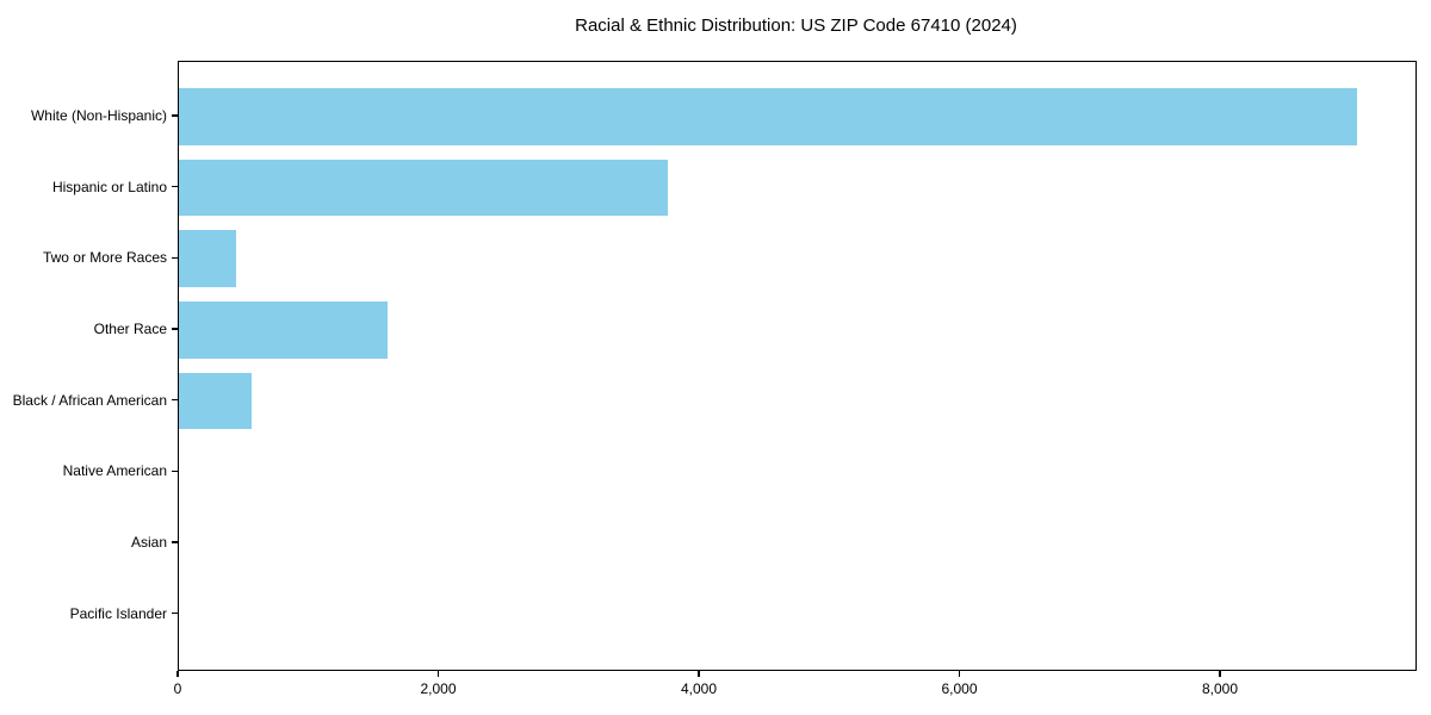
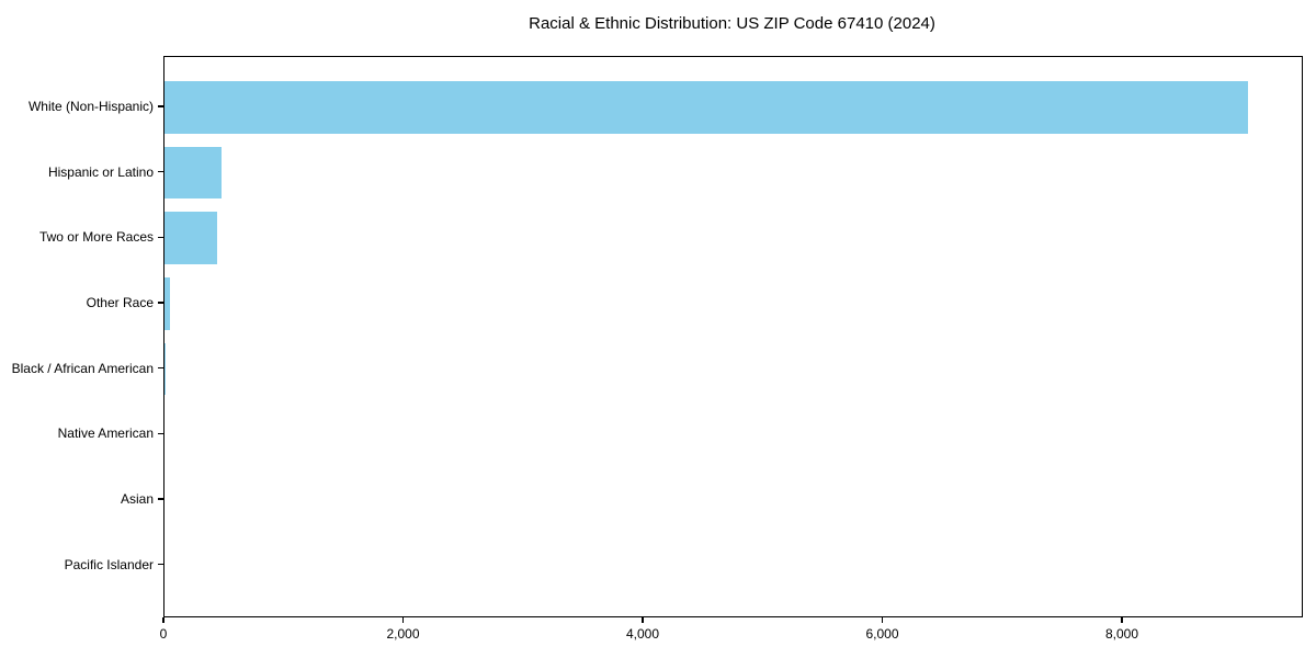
Hispanic or Latino: 3750 -> 480
Other Race: 1600 -> 40
Black / African American: 560 -> 10
